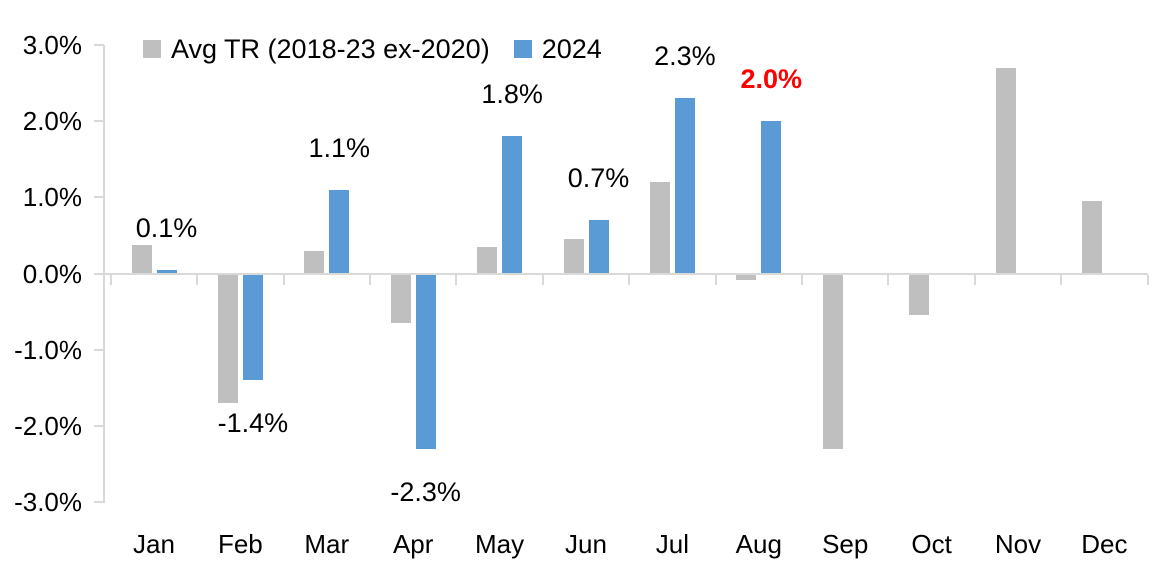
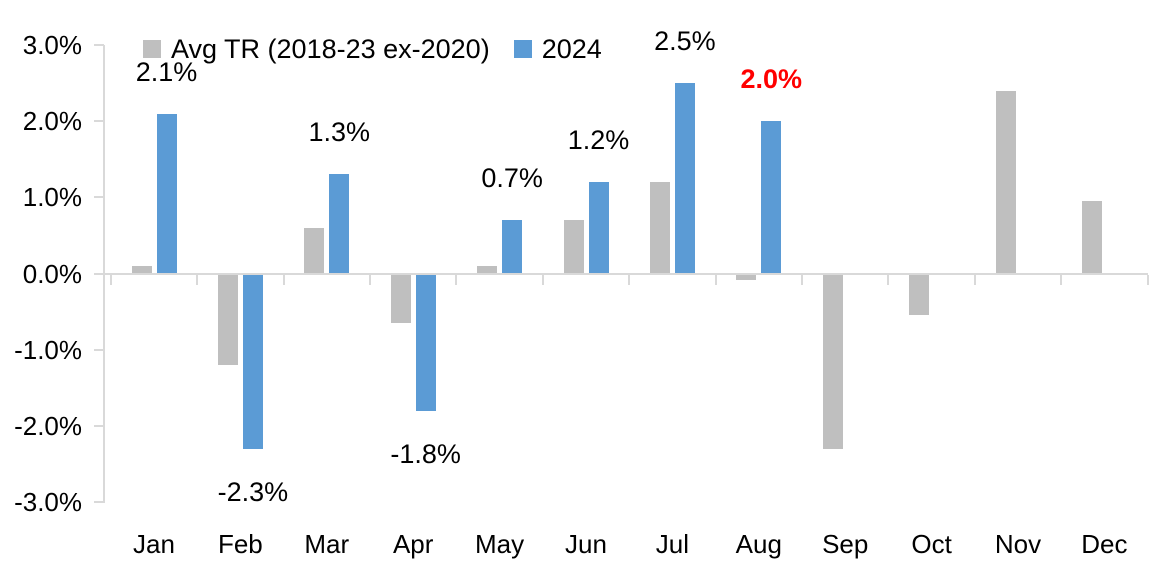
Avg TR (2018-23 ex-2020)/Jan: 0.4% -> 0.1%
2024/Jan: 0.1% -> 2.1%
Avg TR (2018-23 ex-2020)/Feb: -1.7% -> -1.2%
2024/Feb: -1.4% -> -2.3%
Avg TR (2018-23 ex-2020)/Mar: 0.3% -> 0.6%
2024/Mar: 1.1% -> 1.3%
2024/Apr: -2.3% -> -1.8%
Avg TR (2018-23 ex-2020)/May: 0.3% -> 0.1%
2024/May: 1.8% -> 0.7%
Avg TR (2018-23 ex-2020)/Jun: 0.5% -> 0.7%
2024/Jun: 0.7% -> 1.2%
2024/Jul: 2.3% -> 2.5%
Avg TR (2018-23 ex-2020)/Nov: 2.7% -> 2.4%
